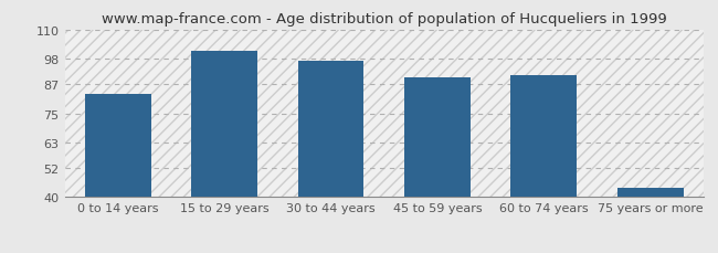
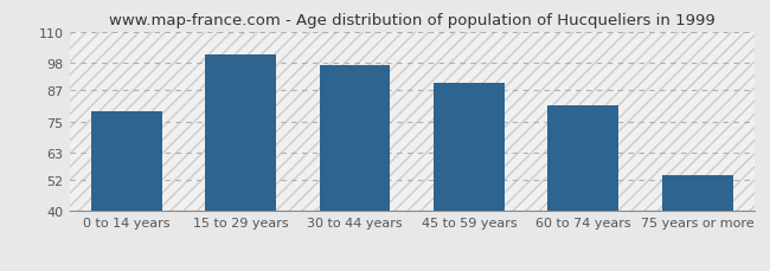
0 to 14 years: 83 -> 79
60 to 74 years: 91 -> 81
75 years or more: 44 -> 54
